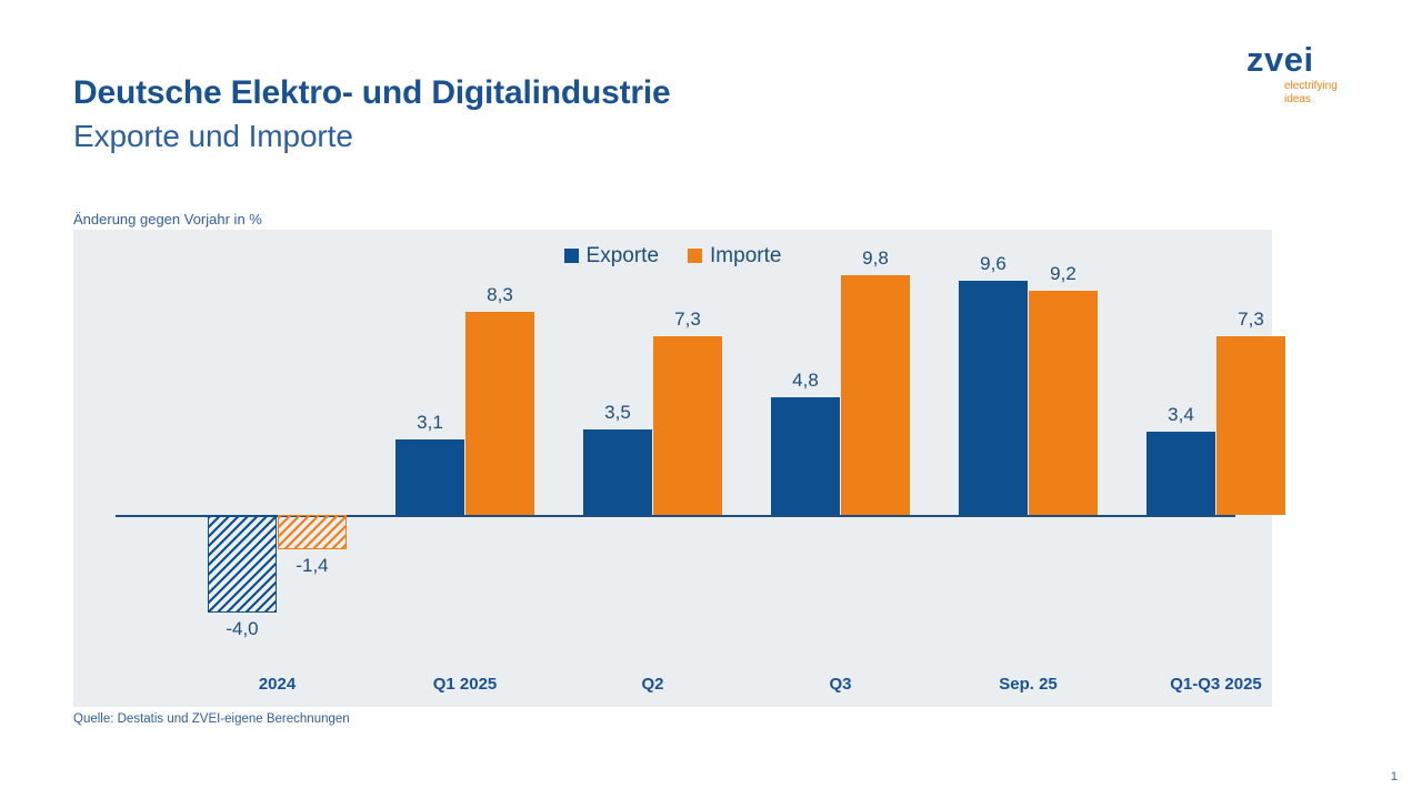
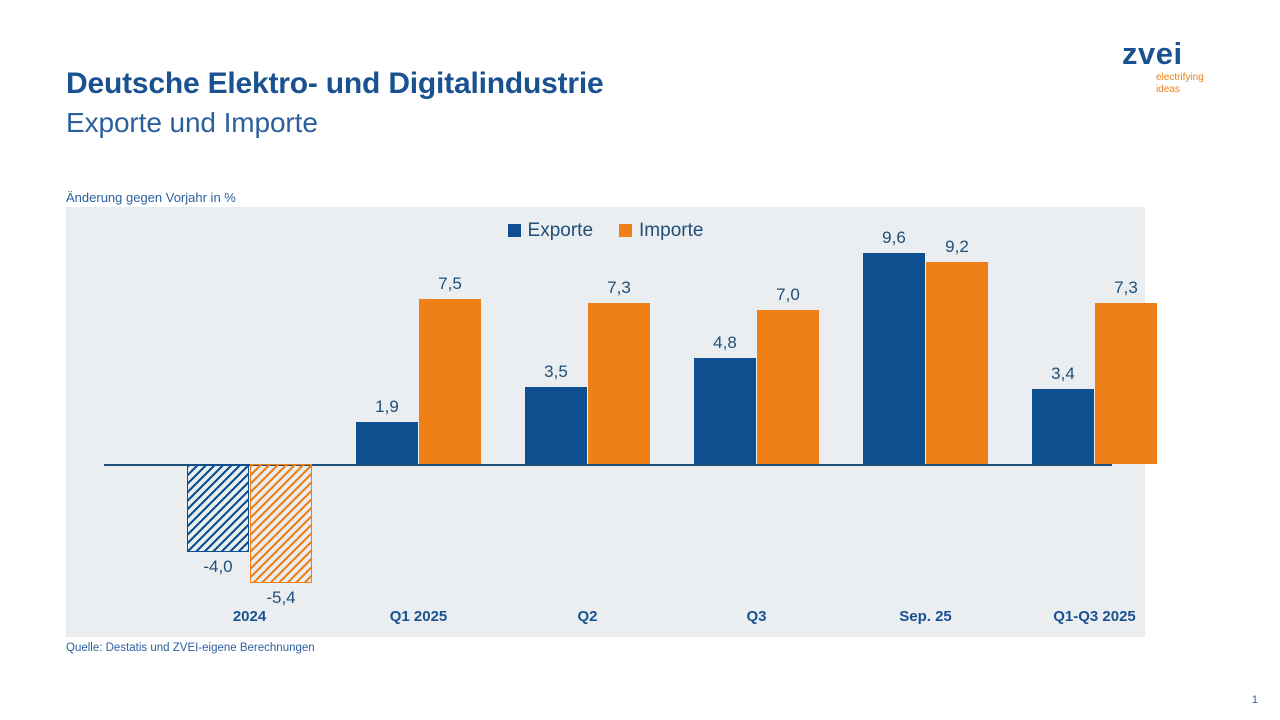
Importe/2024: -1,4 -> -5,4
Exporte/Q1 2025: 3,1 -> 1,9
Importe/Q1 2025: 8,3 -> 7,5
Importe/Q3: 9,8 -> 7,0
